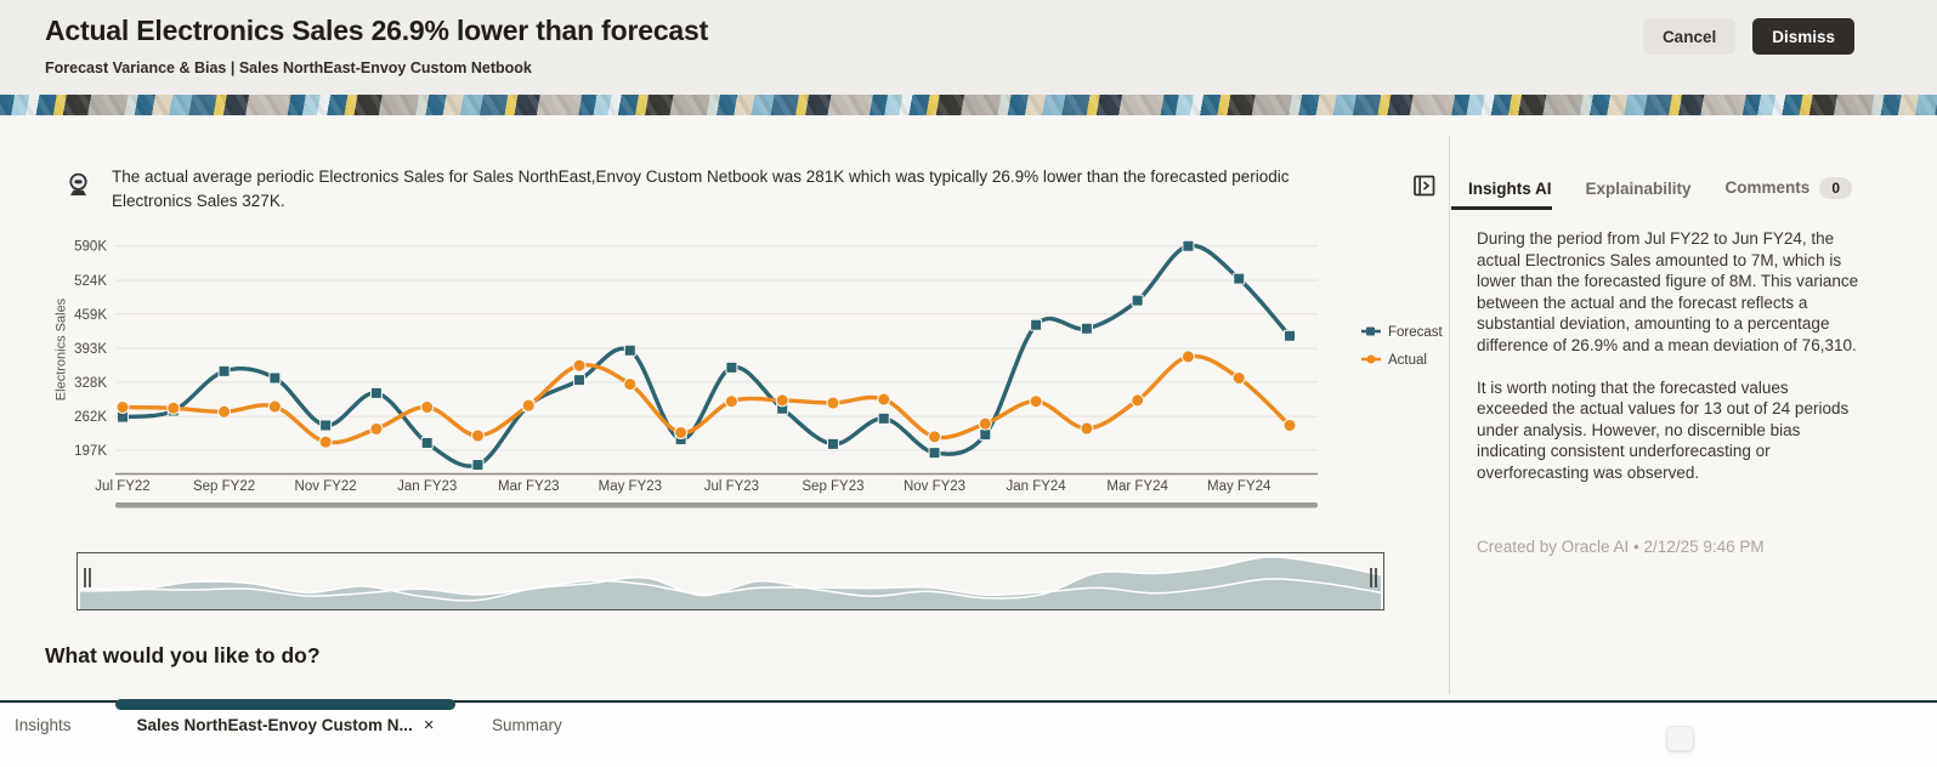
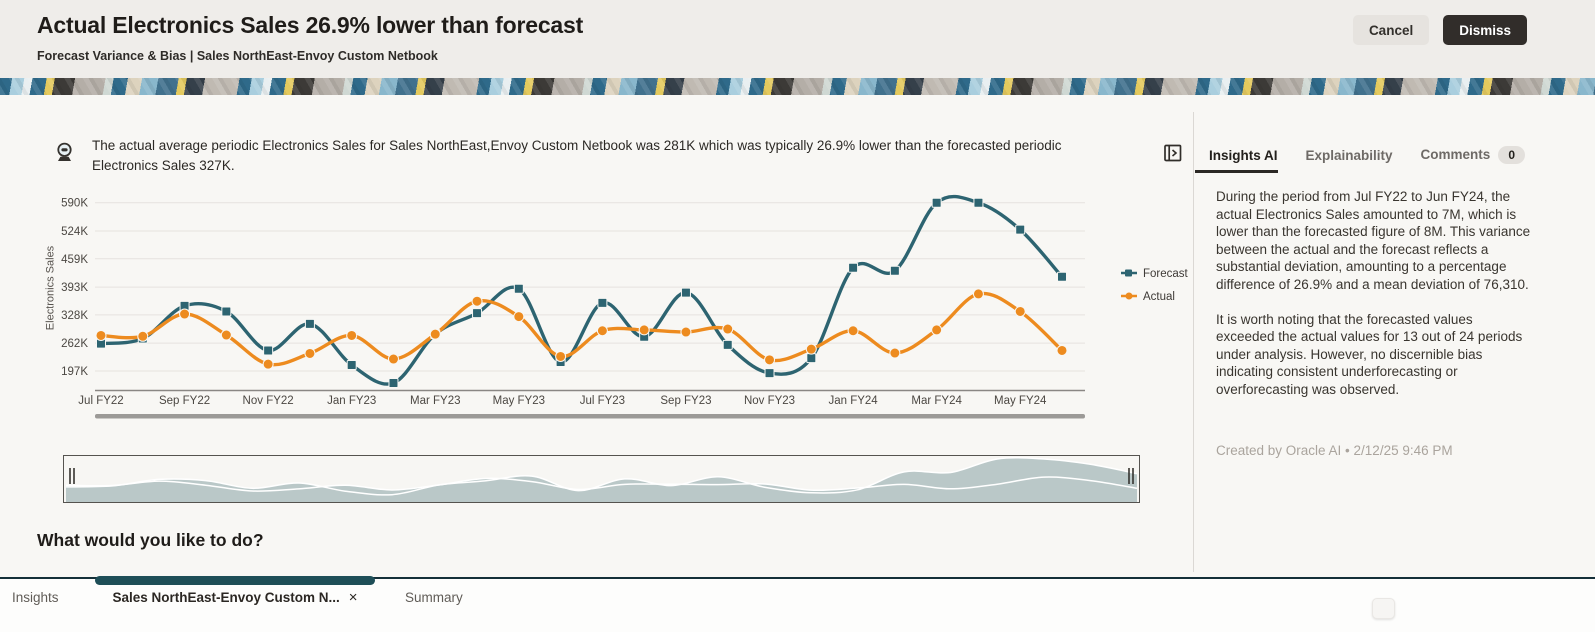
Actual/Sep FY22: 270K -> 330K
Forecast/Sep FY23: 210K -> 380K
Forecast/Mar FY24: 480K -> 590K
